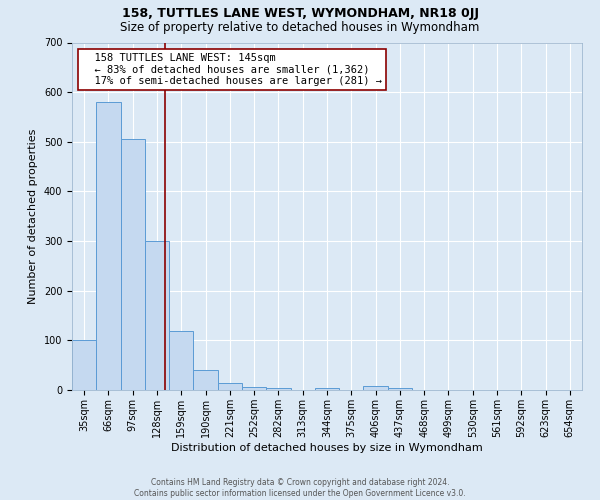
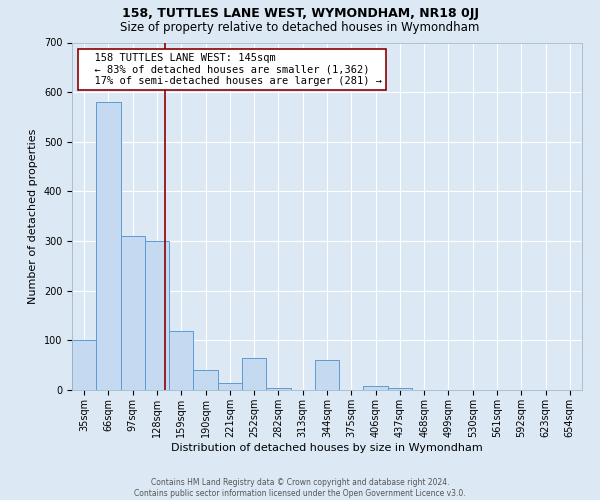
97sqm: 505 -> 310
252sqm: 7 -> 65
344sqm: 5 -> 60
